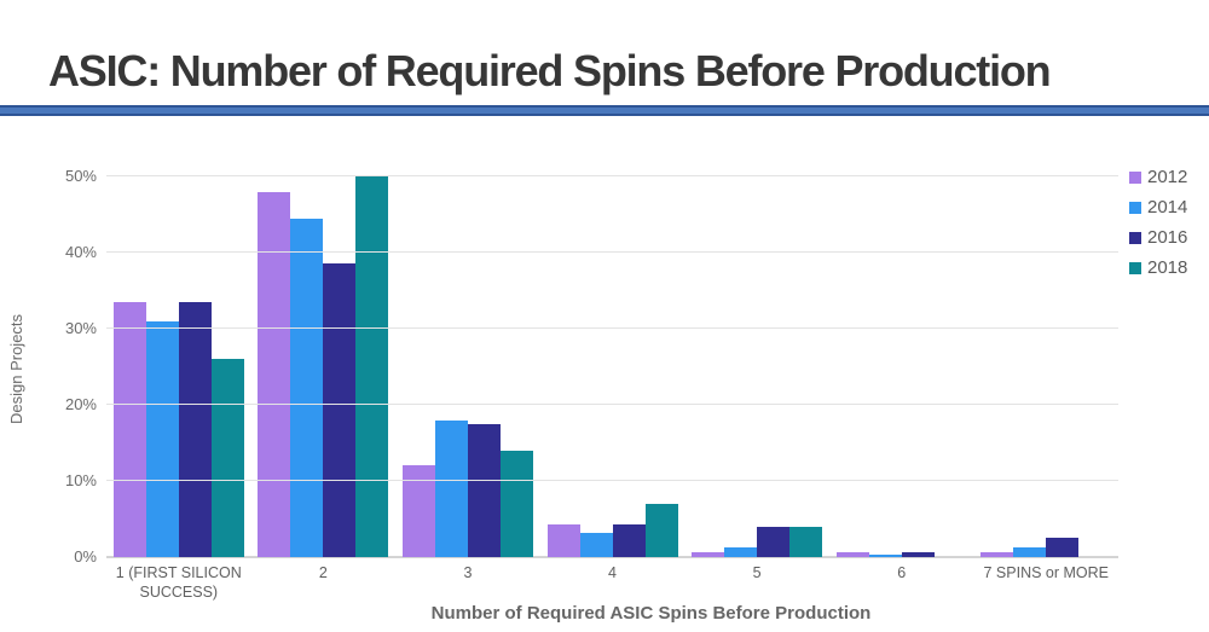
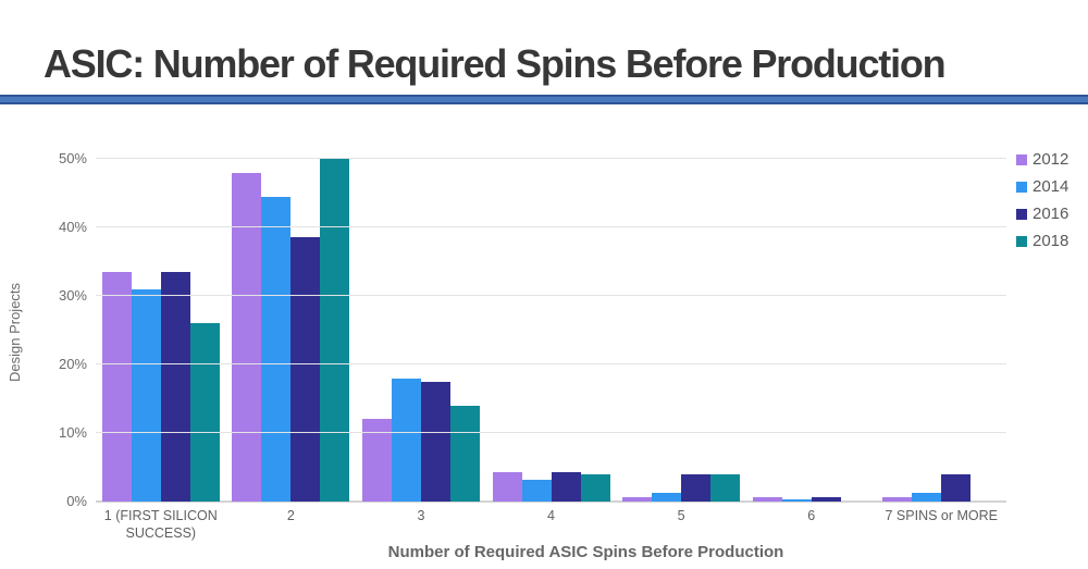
2018/4: 7% -> 4%
2016/7 SPINS or MORE: 2% -> 4%
